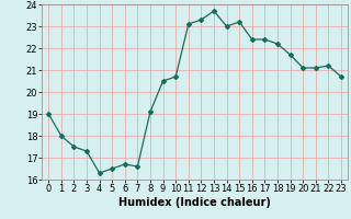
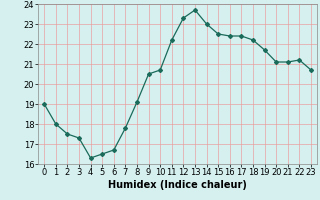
7: 16.6 -> 17.8
11: 23.1 -> 22.2
15: 23.2 -> 22.5
